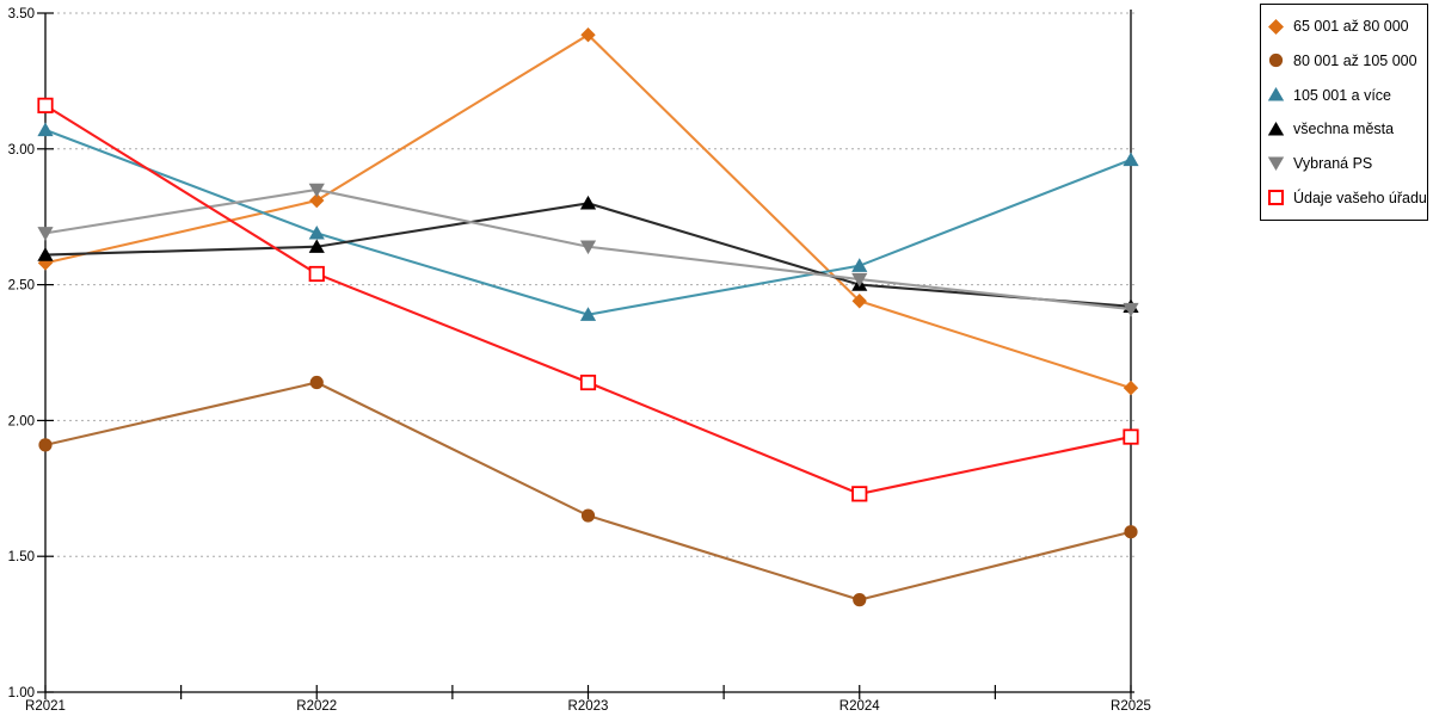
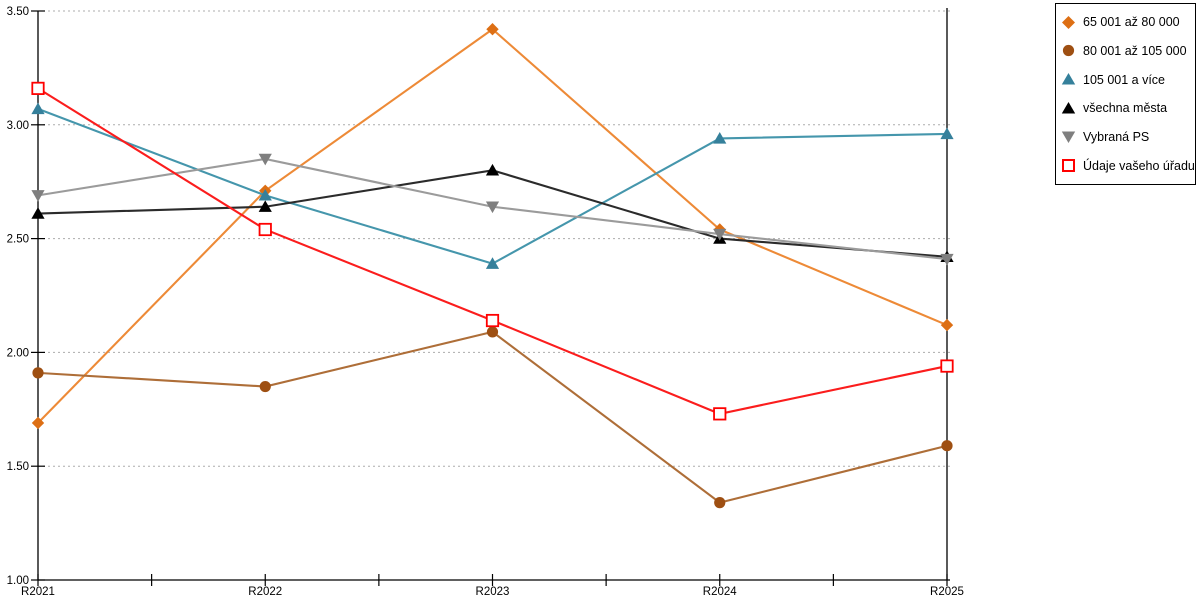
65 001 až 80 000/R2021: 2.58 -> 1.69
65 001 až 80 000/R2022: 2.81 -> 2.71
80 001 až 105 000/R2022: 2.14 -> 1.85
80 001 až 105 000/R2023: 1.65 -> 2.09
65 001 až 80 000/R2024: 2.44 -> 2.54
105 001 a více/R2024: 2.57 -> 2.94
